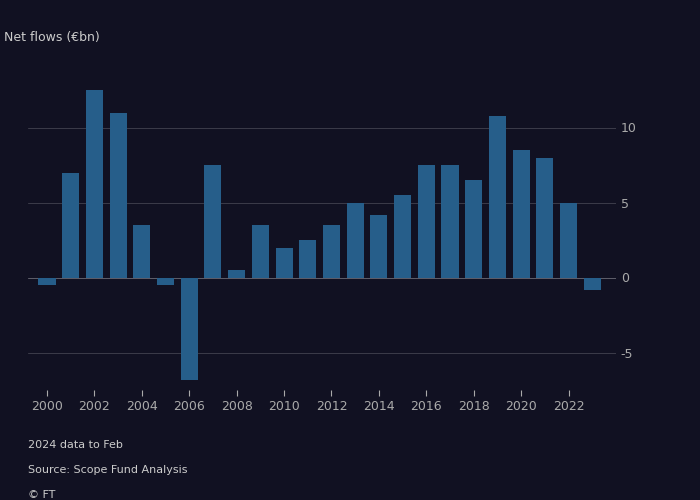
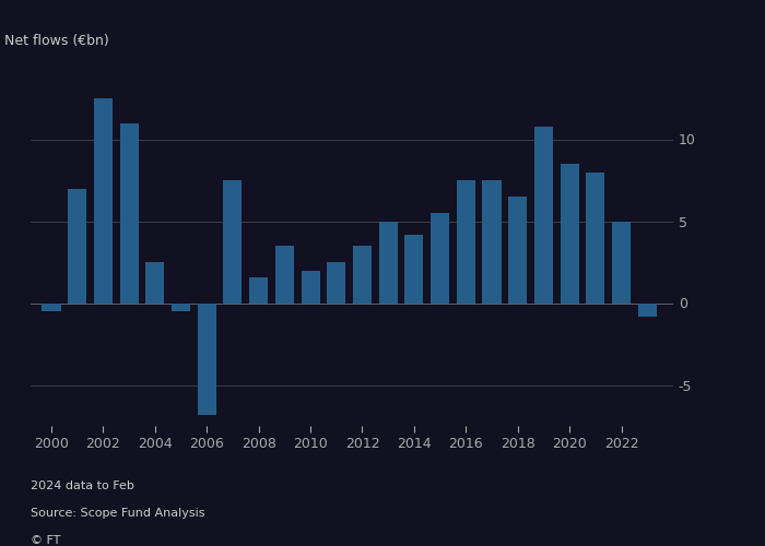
2004: 3.5 -> 2.5
2008: 0.5 -> 1.6
